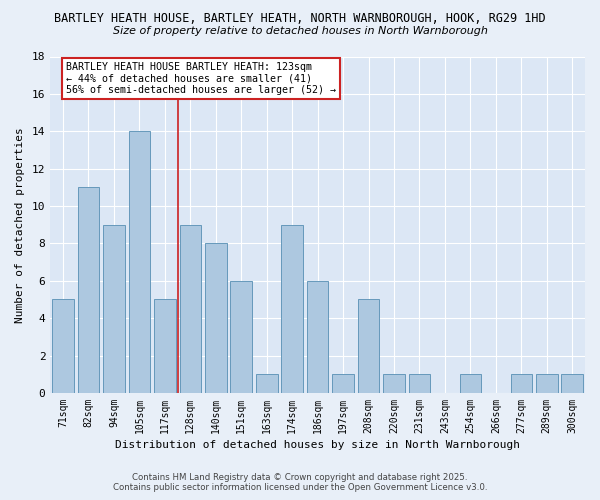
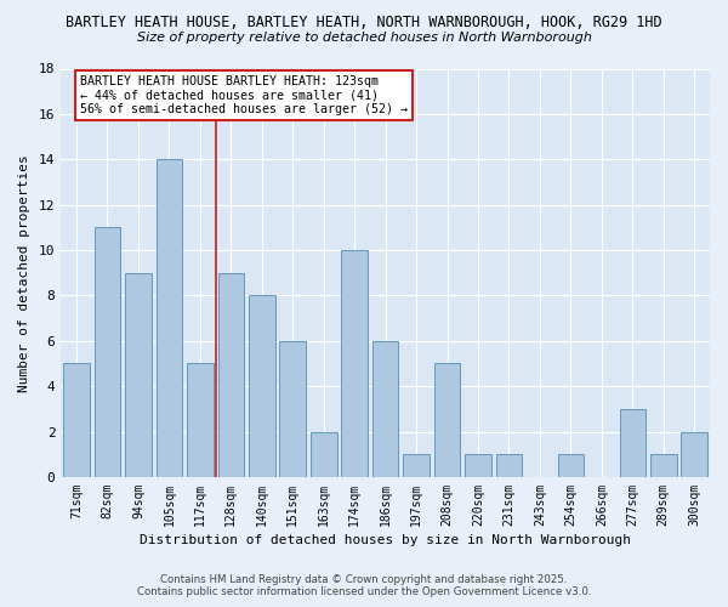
163sqm: 1 -> 2
174sqm: 9 -> 10
277sqm: 1 -> 3
300sqm: 1 -> 2
